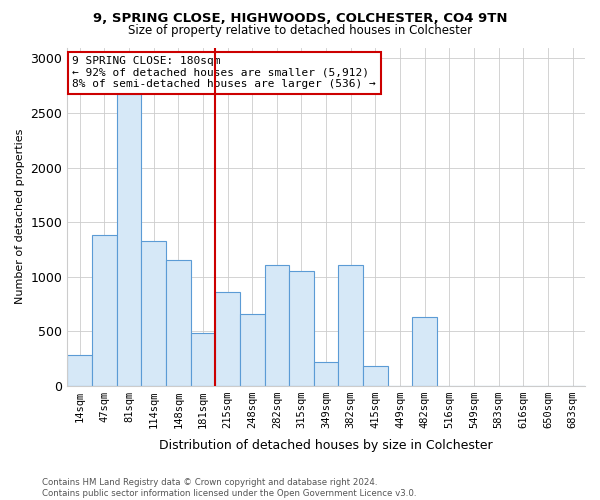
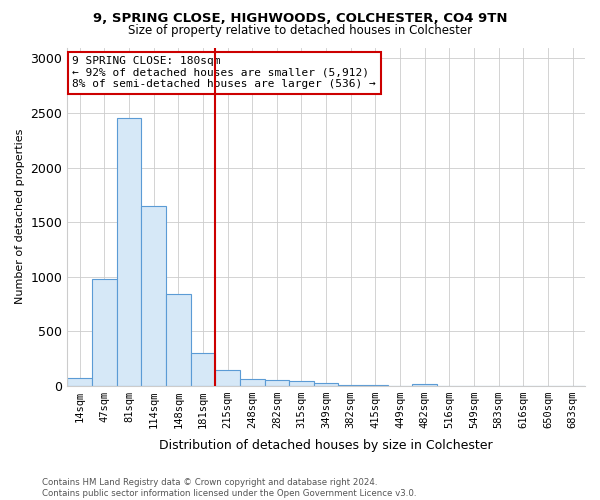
14sqm: 280 -> 70
47sqm: 1380 -> 980
81sqm: 2670 -> 2450
114sqm: 1330 -> 1650
148sqm: 1150 -> 840
181sqm: 490 -> 300
215sqm: 860 -> 150
248sqm: 660 -> 60
282sqm: 1110 -> 60
315sqm: 1050 -> 50
349sqm: 220 -> 30
382sqm: 1110 -> 10
415sqm: 180 -> 10
482sqm: 630 -> 20
